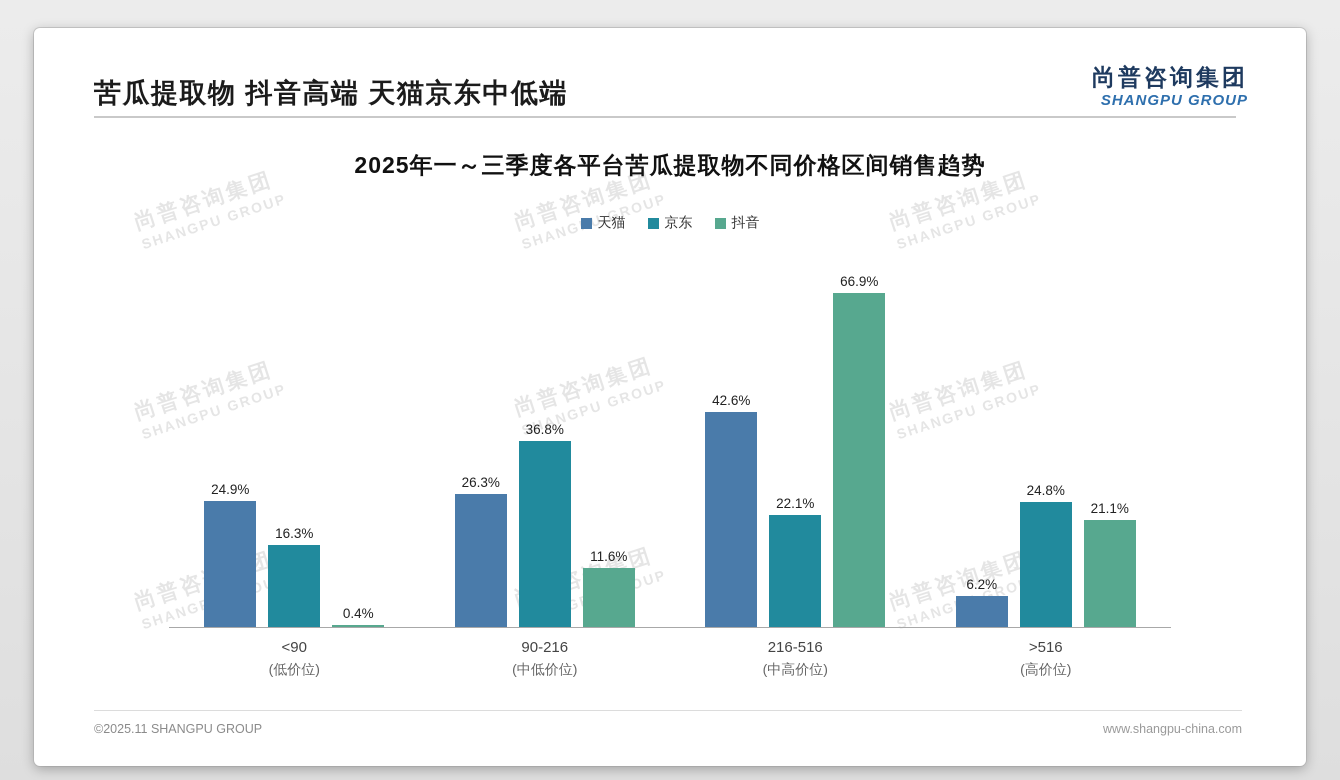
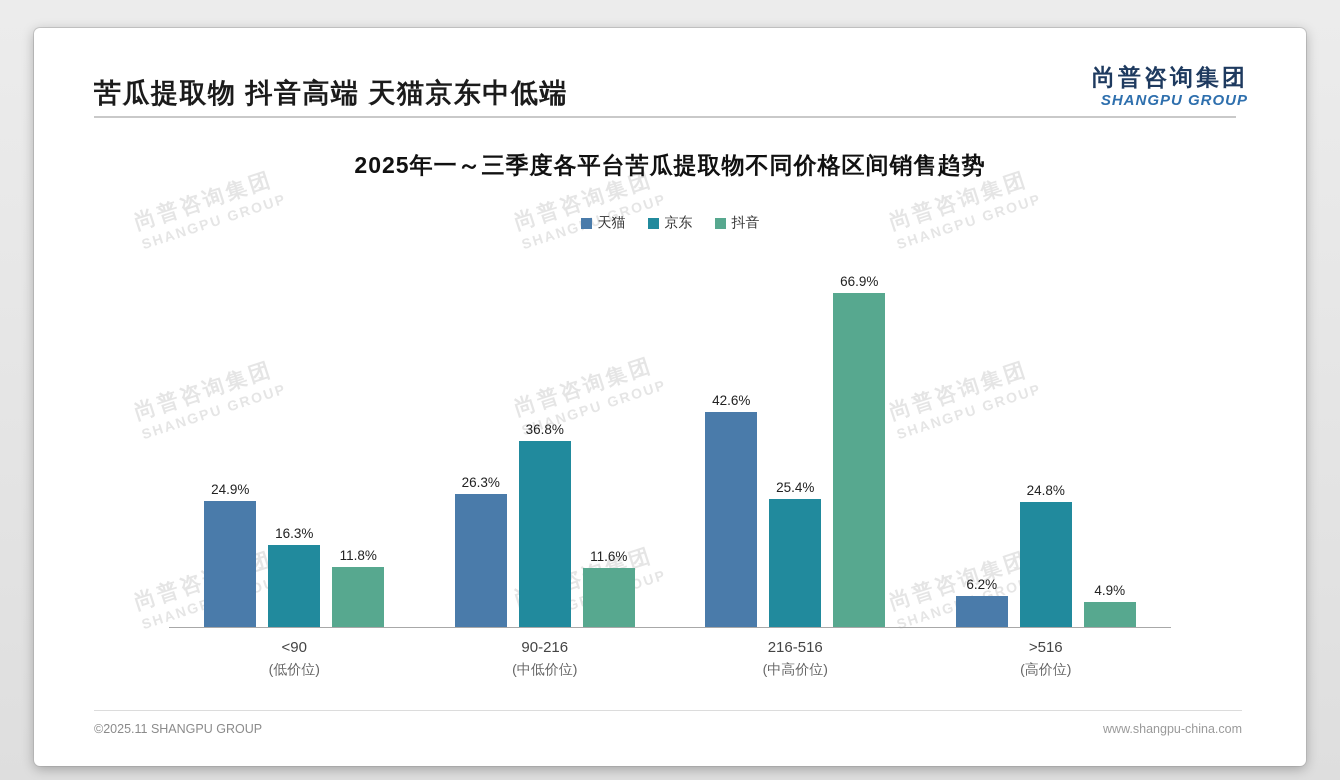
抖音/<90: 0.4% -> 11.8%
京东/216-516: 22.1% -> 25.4%
抖音/>516: 21.1% -> 4.9%
